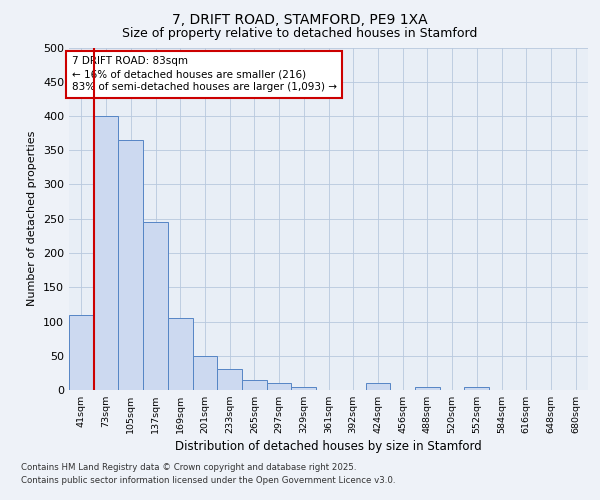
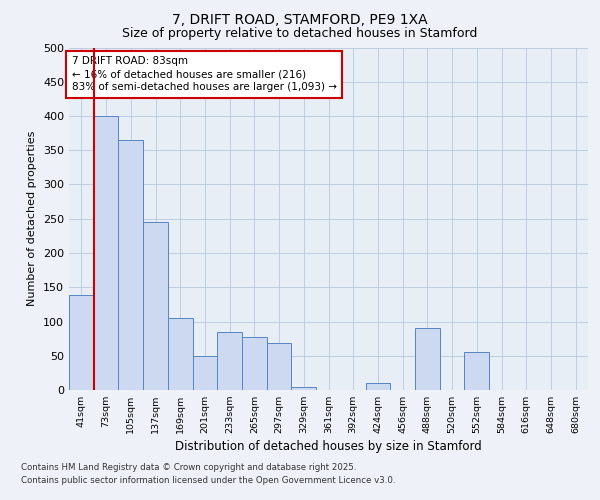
41sqm: 110 -> 138
233sqm: 30 -> 84
265sqm: 15 -> 78
297sqm: 10 -> 68
488sqm: 5 -> 90
552sqm: 5 -> 56
